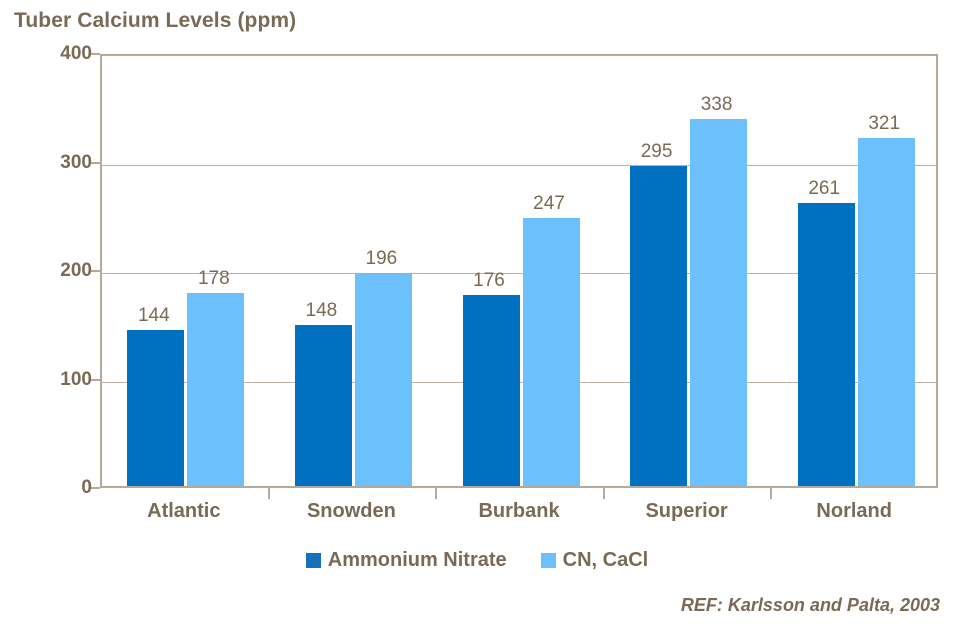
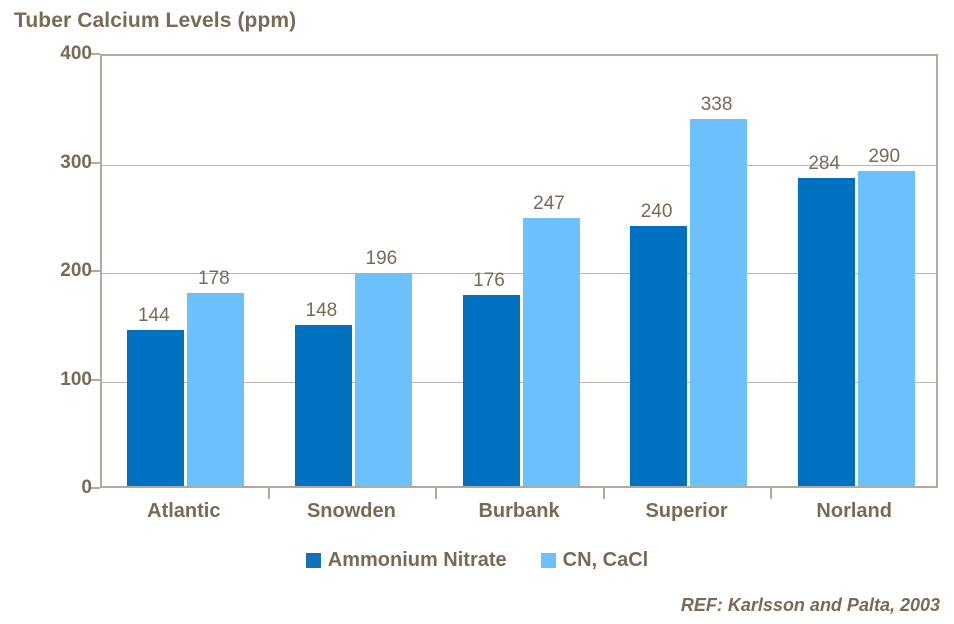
Ammonium Nitrate/Superior: 295 -> 240
Ammonium Nitrate/Norland: 261 -> 284
CN, CaCl/Norland: 321 -> 290
